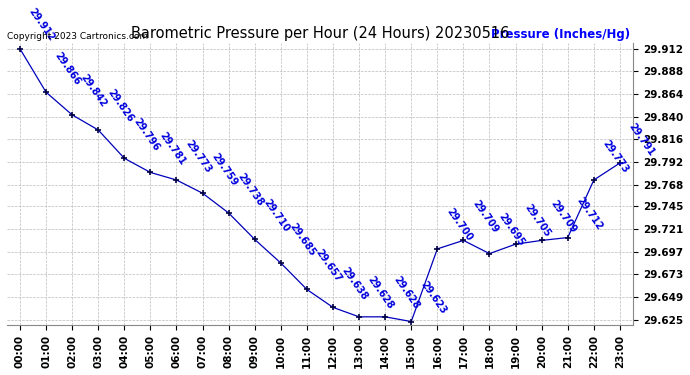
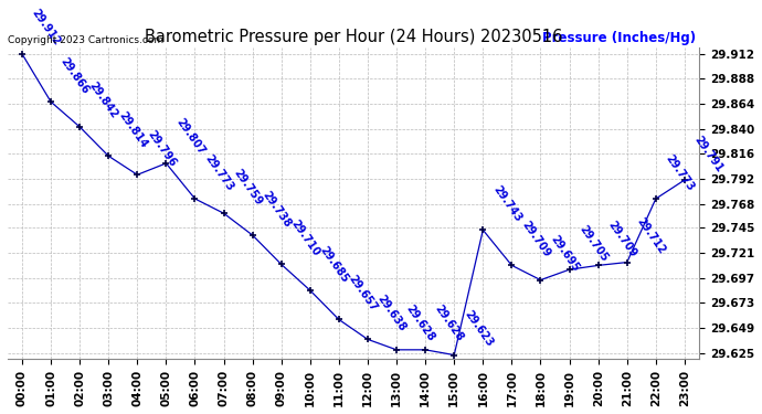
03:00: 29.826 -> 29.814
05:00: 29.781 -> 29.807
16:00: 29.700 -> 29.743
